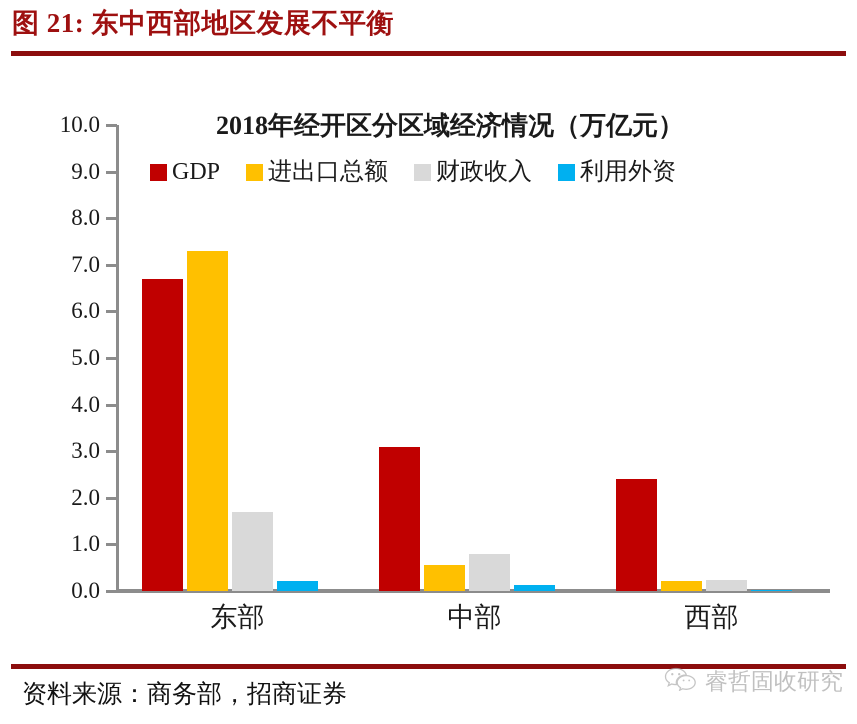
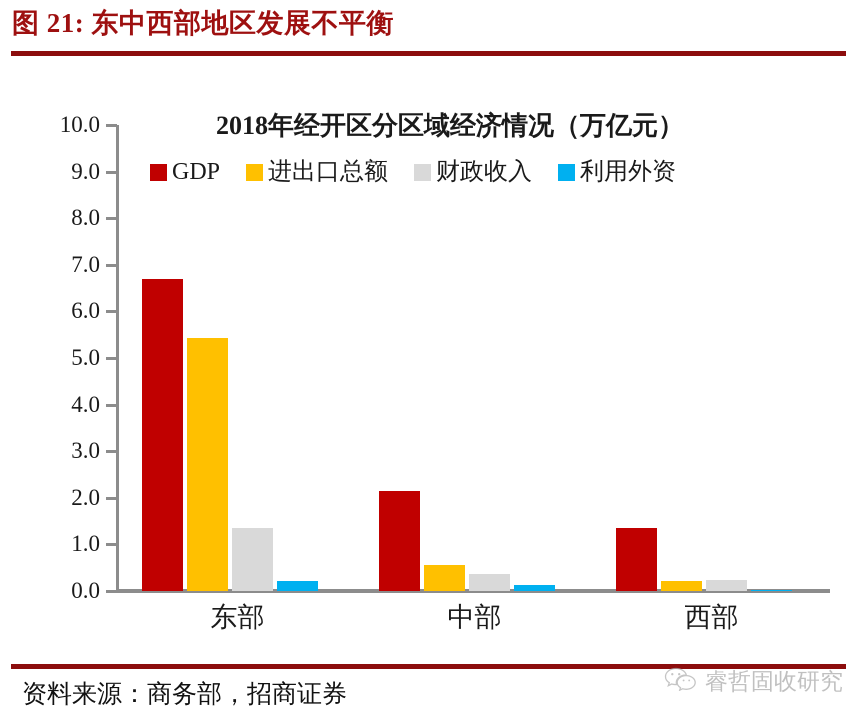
进出口总额/东部: 7.3 -> 5.4
财政收入/东部: 1.7 -> 1.4
GDP/中部: 3.1 -> 2.1
财政收入/中部: 0.8 -> 0.4
GDP/西部: 2.4 -> 1.4
